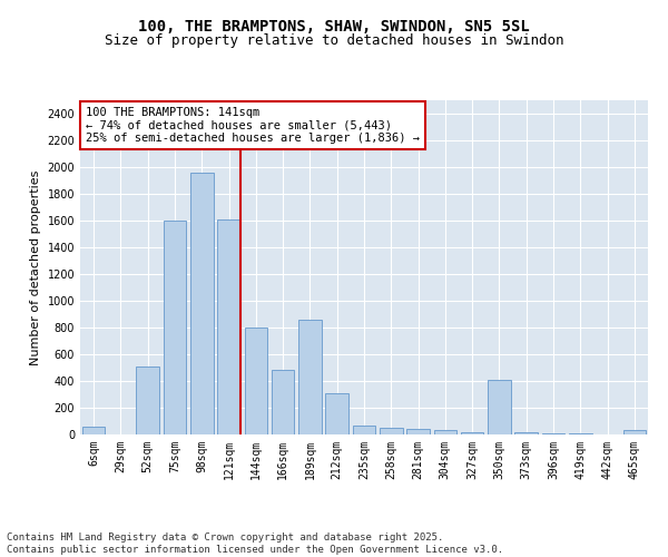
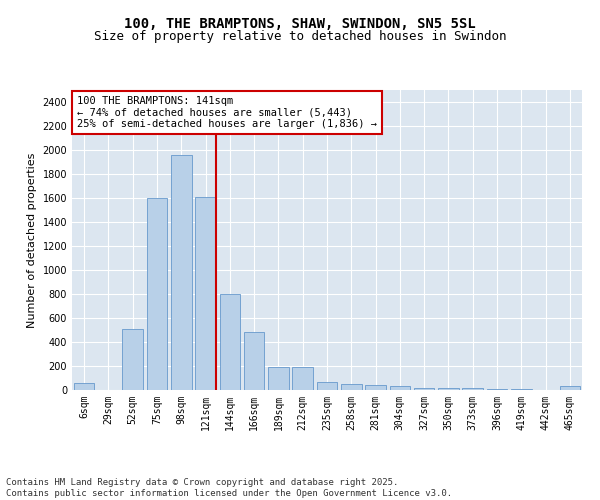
189sqm: 860 -> 200
212sqm: 310 -> 200
350sqm: 410 -> 20
